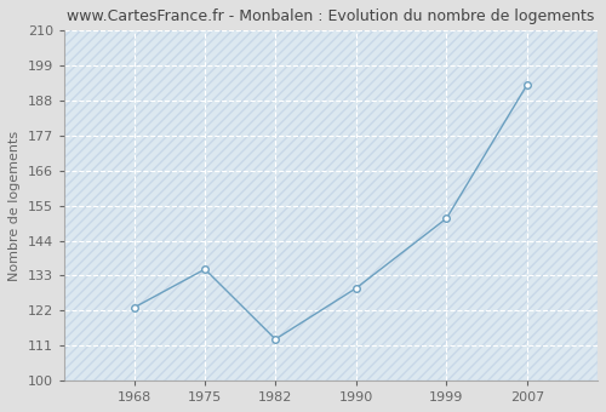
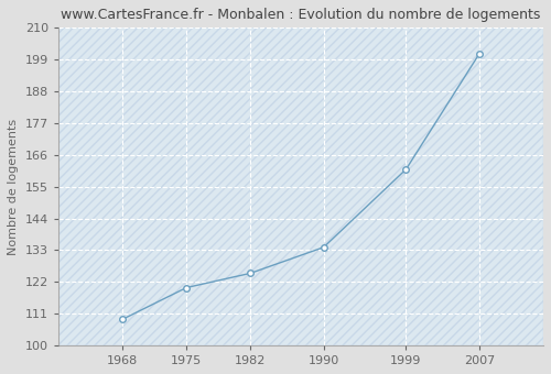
1968: 123 -> 109
1975: 135 -> 120
1982: 113 -> 125
1990: 129 -> 134
1999: 151 -> 161
2007: 193 -> 201
